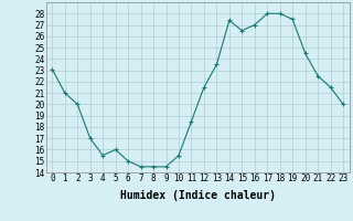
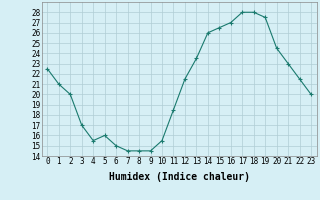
0: 23.1 -> 22.5
14: 27.4 -> 26.0
21: 22.5 -> 23.0
